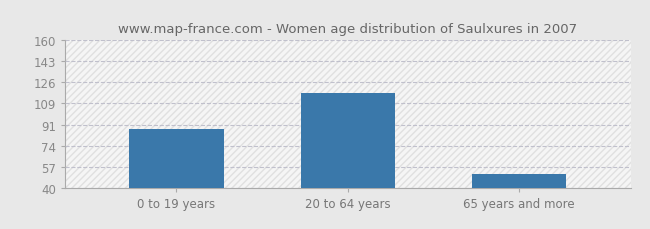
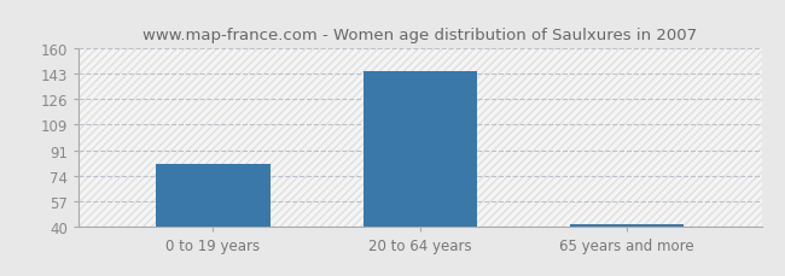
0 to 19 years: 88 -> 82
20 to 64 years: 117 -> 145
65 years and more: 51 -> 41
